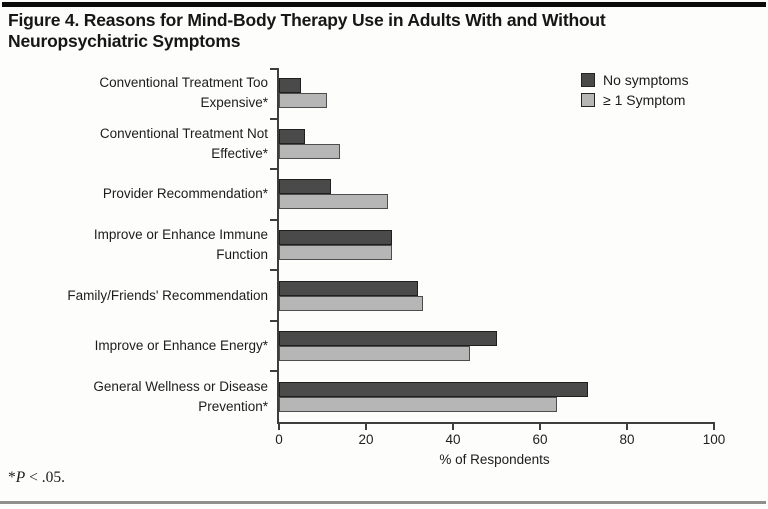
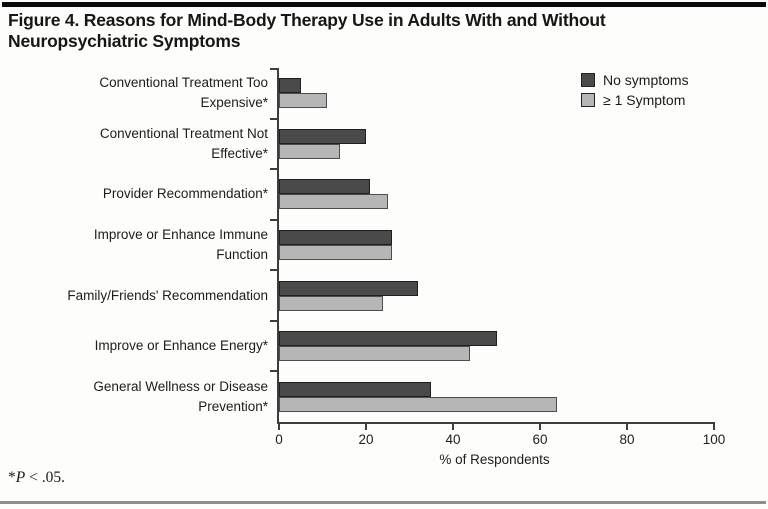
No symptoms/Conventional Treatment Not Effective*: 6 -> 20
No symptoms/Provider Recommendation*: 12 -> 21
≥ 1 Symptom/Family/Friends' Recommendation: 33 -> 24
No symptoms/General Wellness or Disease Prevention*: 71 -> 35
